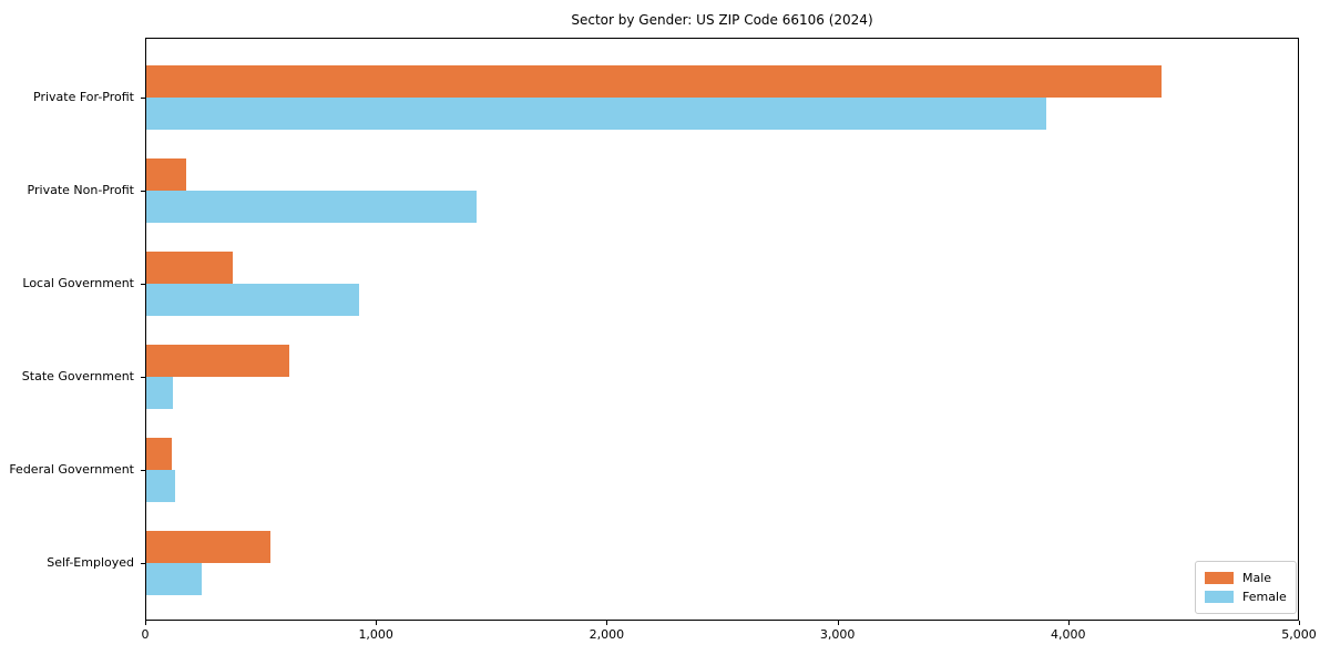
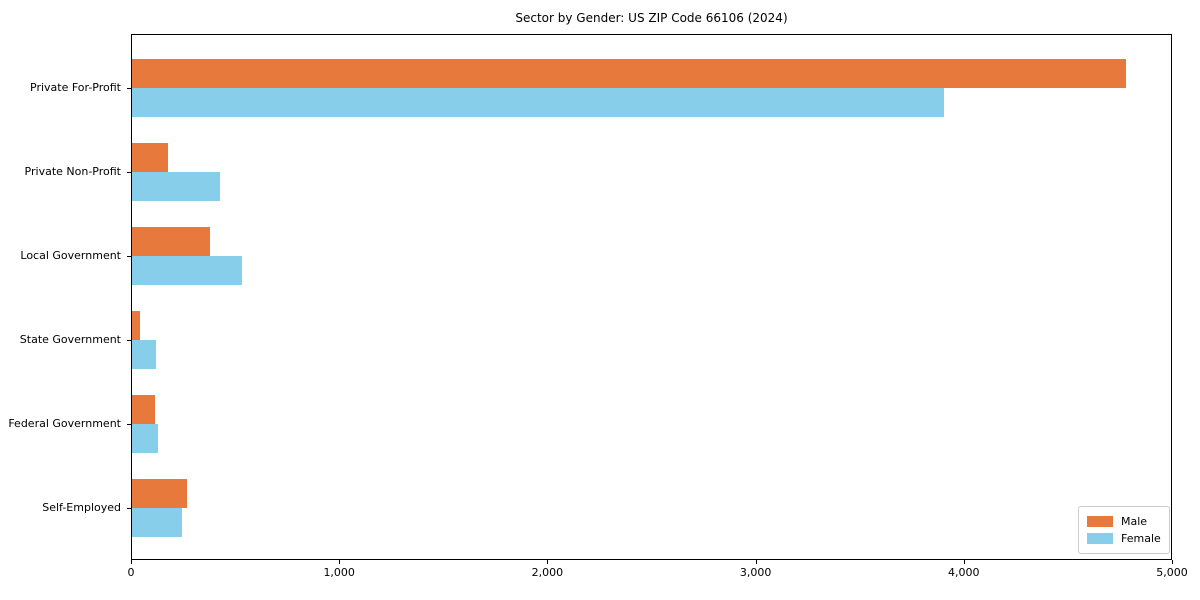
Male/Private For-Profit: 4400 -> 4780
Female/Private Non-Profit: 1430 -> 420
Female/Local Government: 920 -> 530
Male/State Government: 620 -> 40
Male/Self-Employed: 540 -> 260
